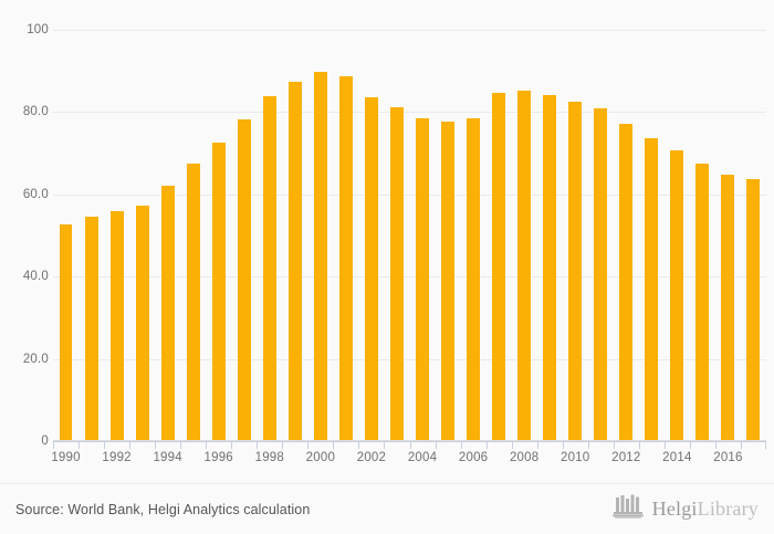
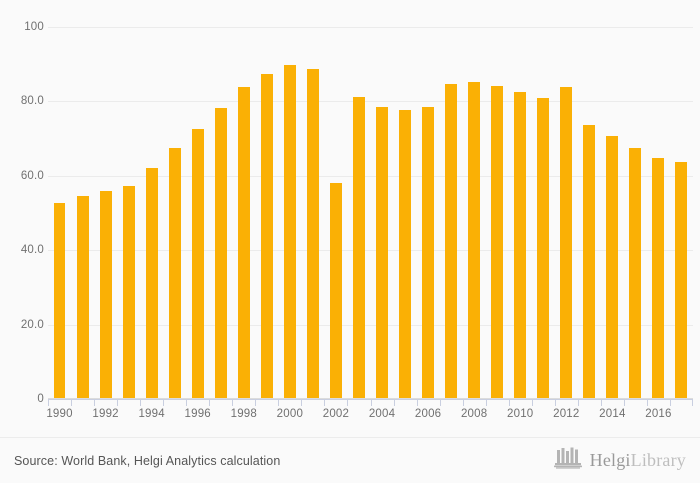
2002: 84 -> 58
2012: 77 -> 84
